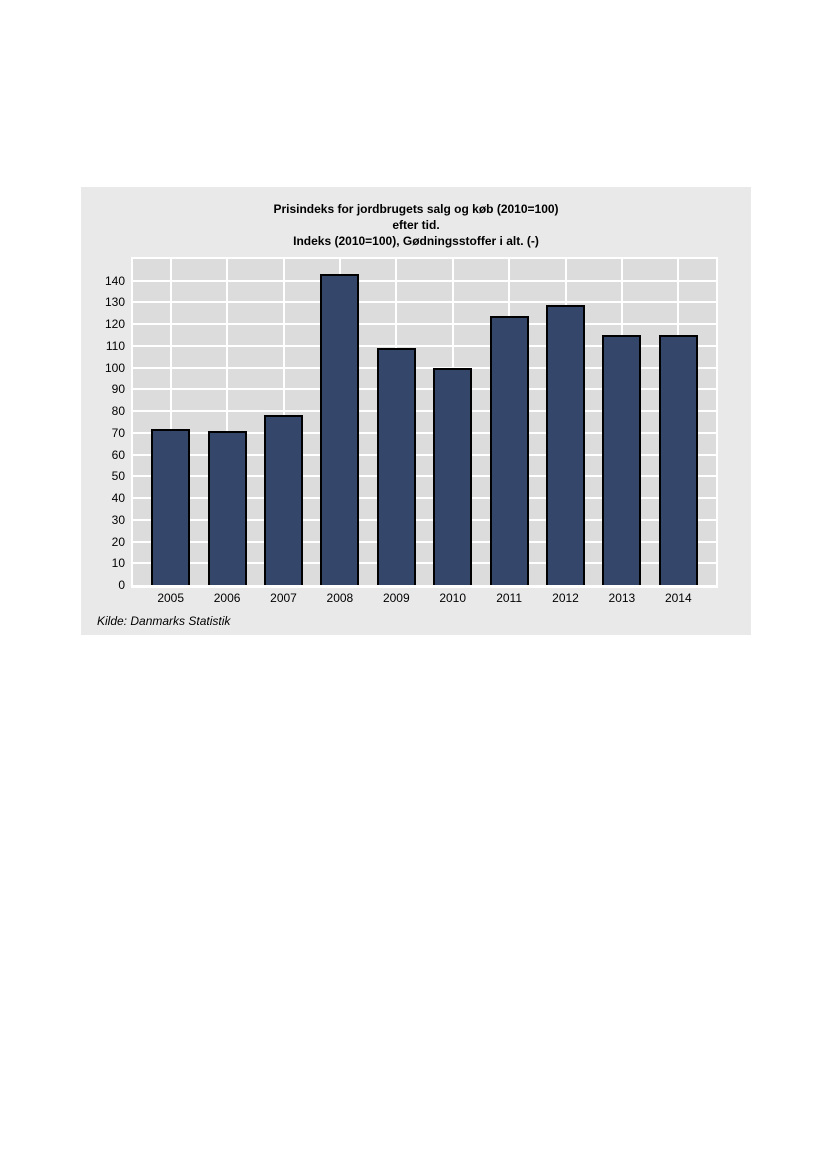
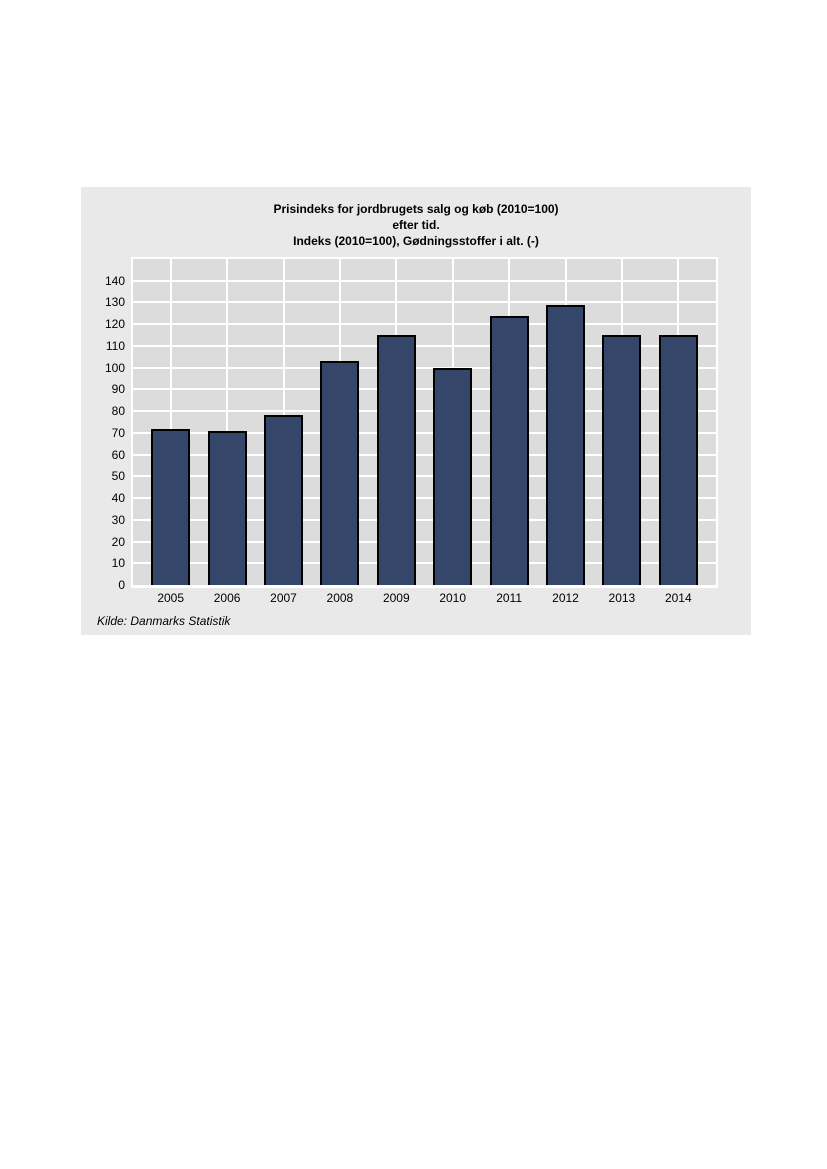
2008: 143 -> 103
2009: 109 -> 115
